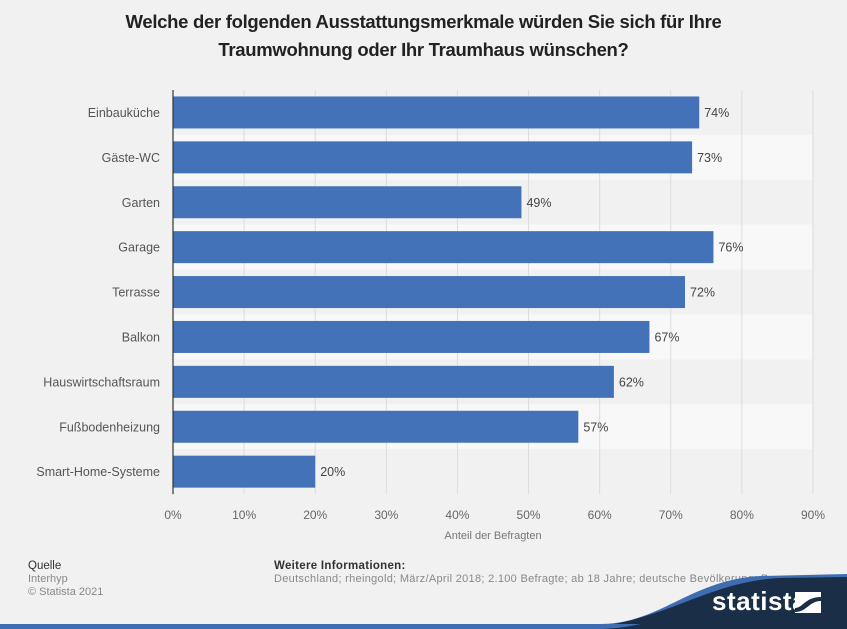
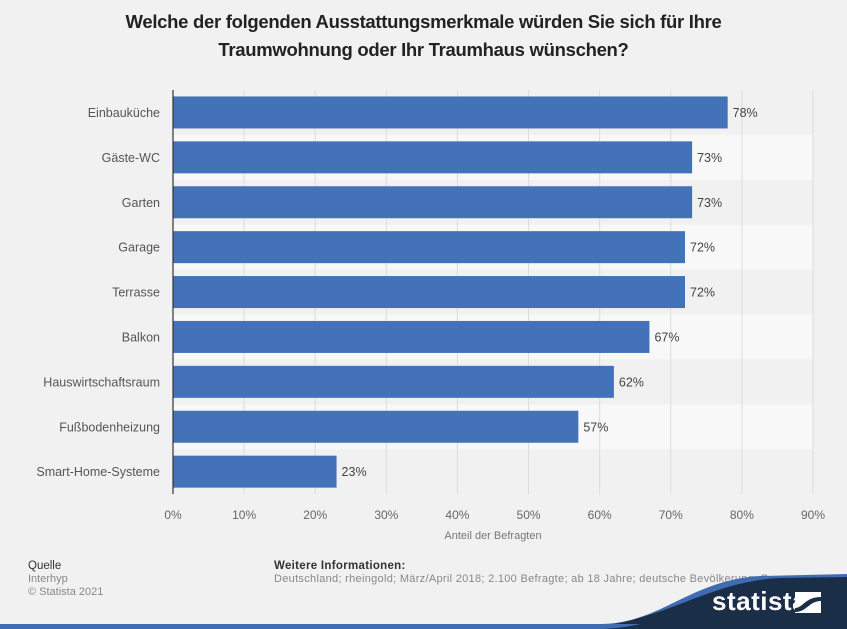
Einbauküche: 74% -> 78%
Garten: 49% -> 73%
Garage: 76% -> 72%
Smart-Home-Systeme: 20% -> 23%
